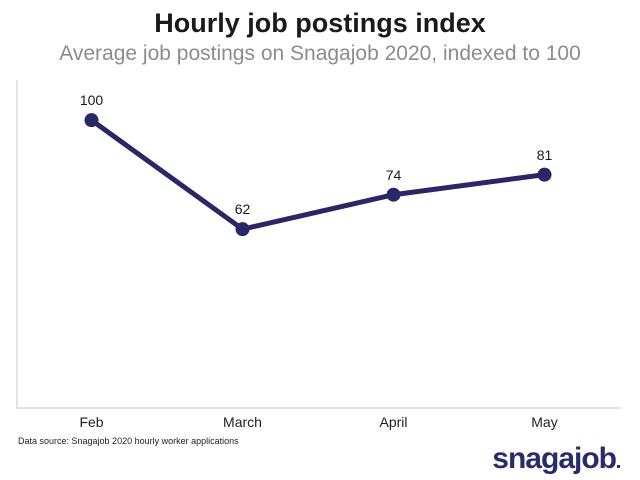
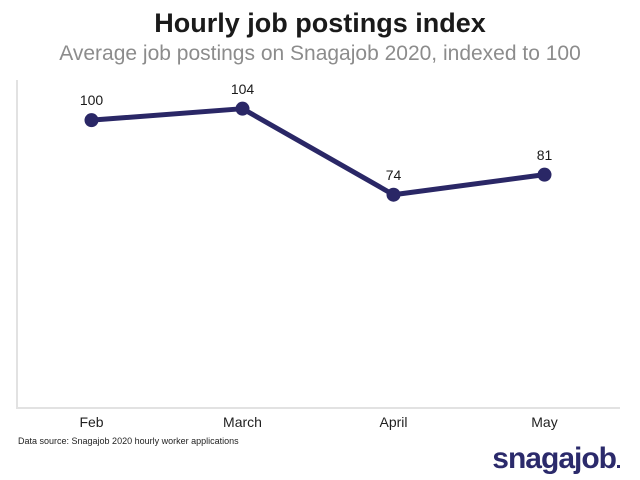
March: 62 -> 104
